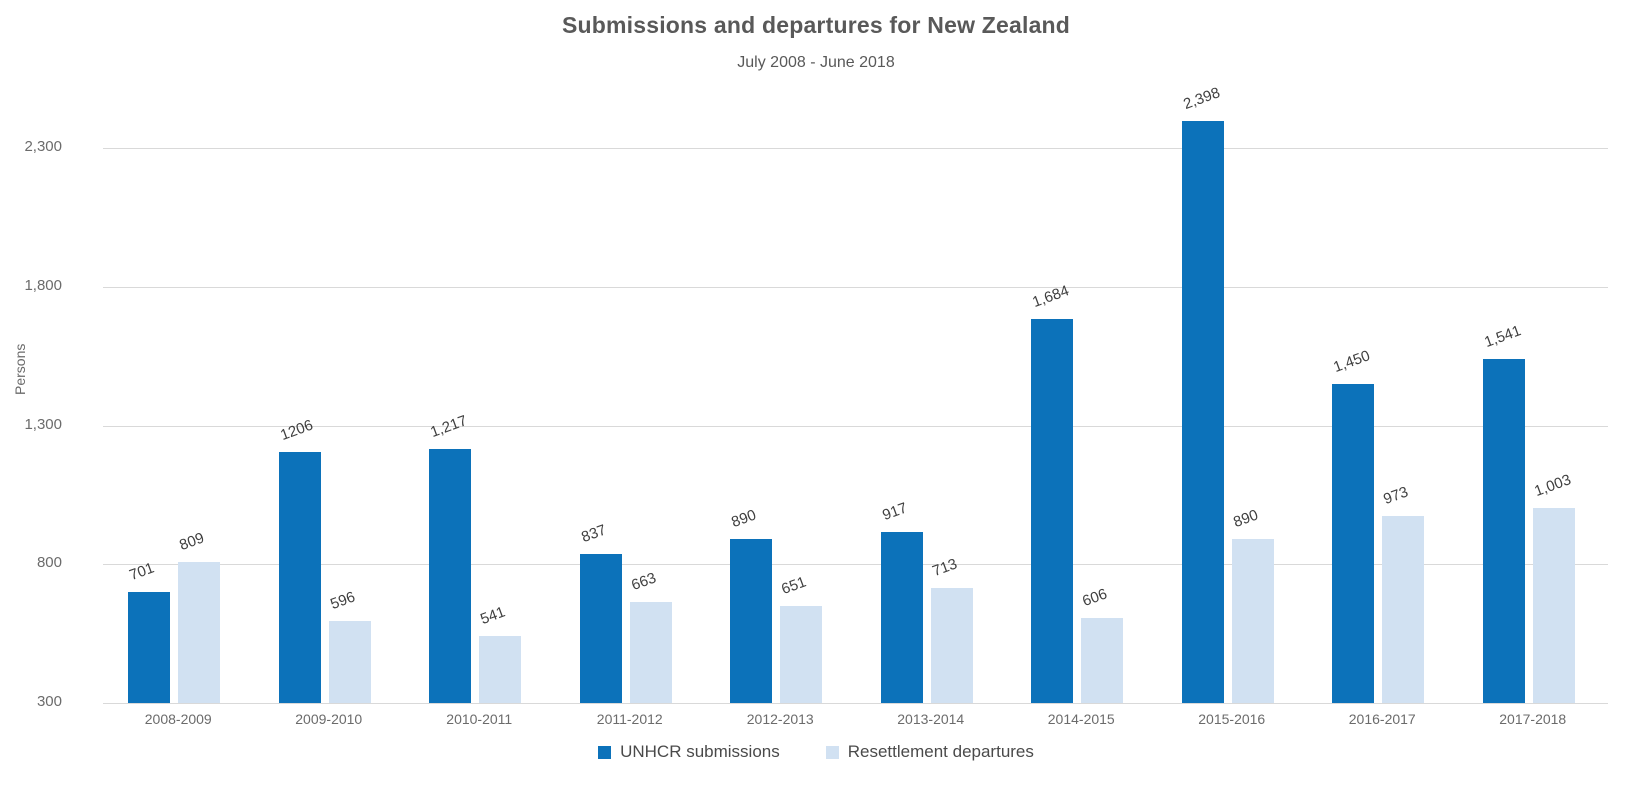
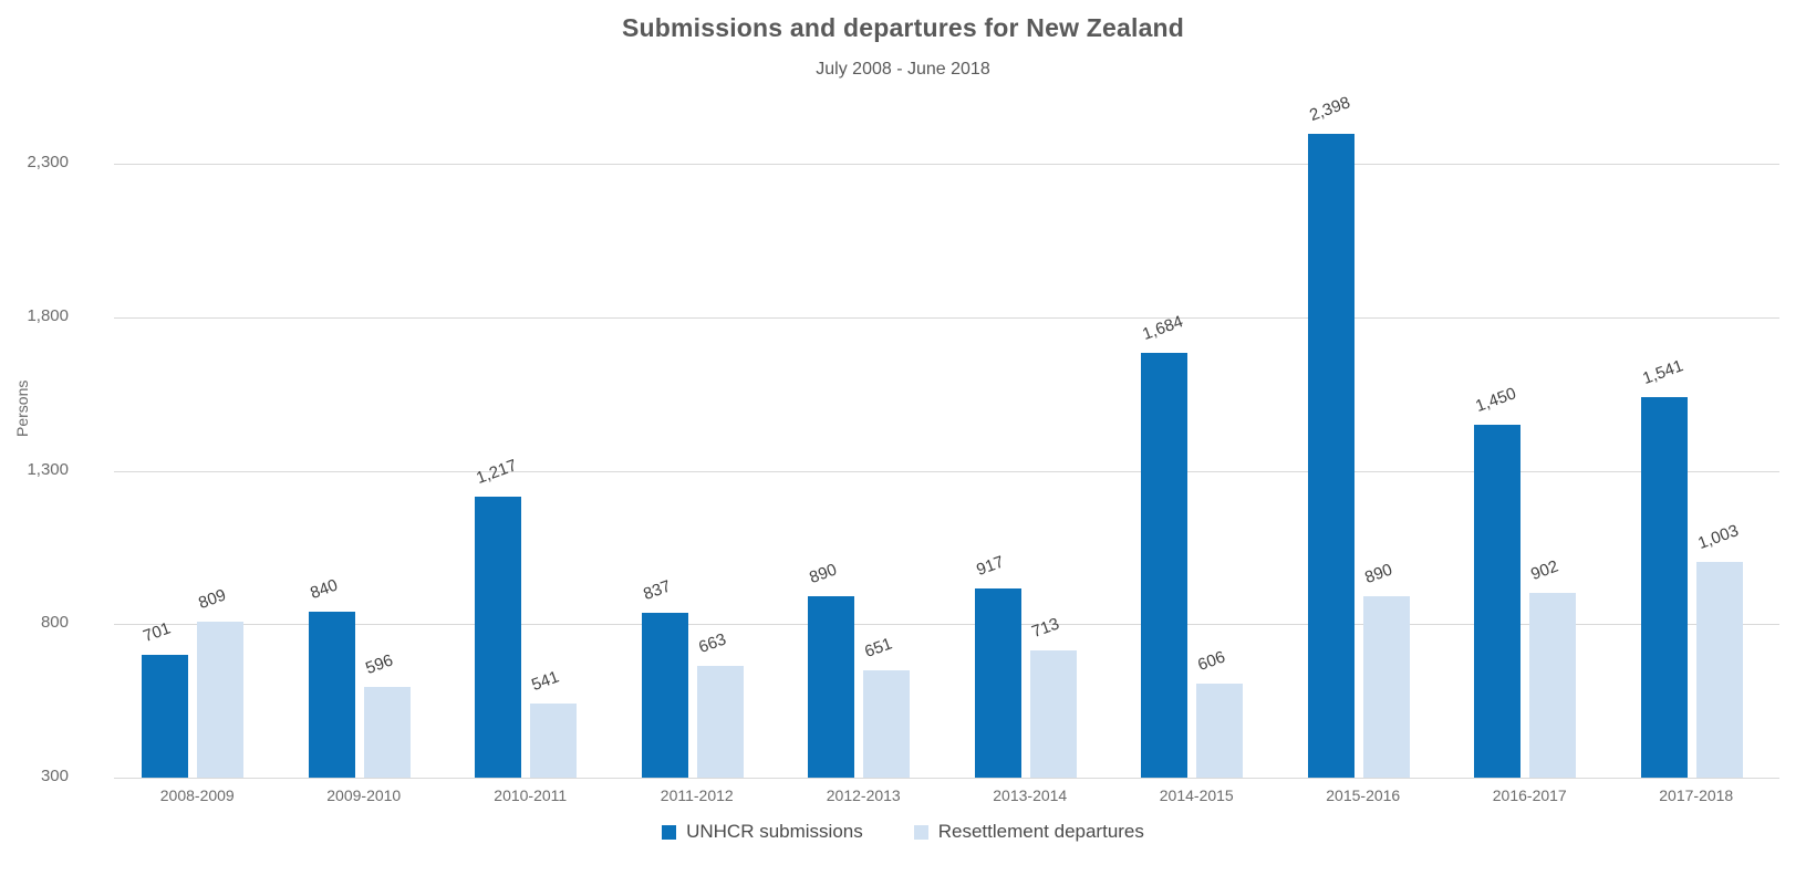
UNHCR submissions/2009-2010: 1206 -> 840
Resettlement departures/2016-2017: 973 -> 902
